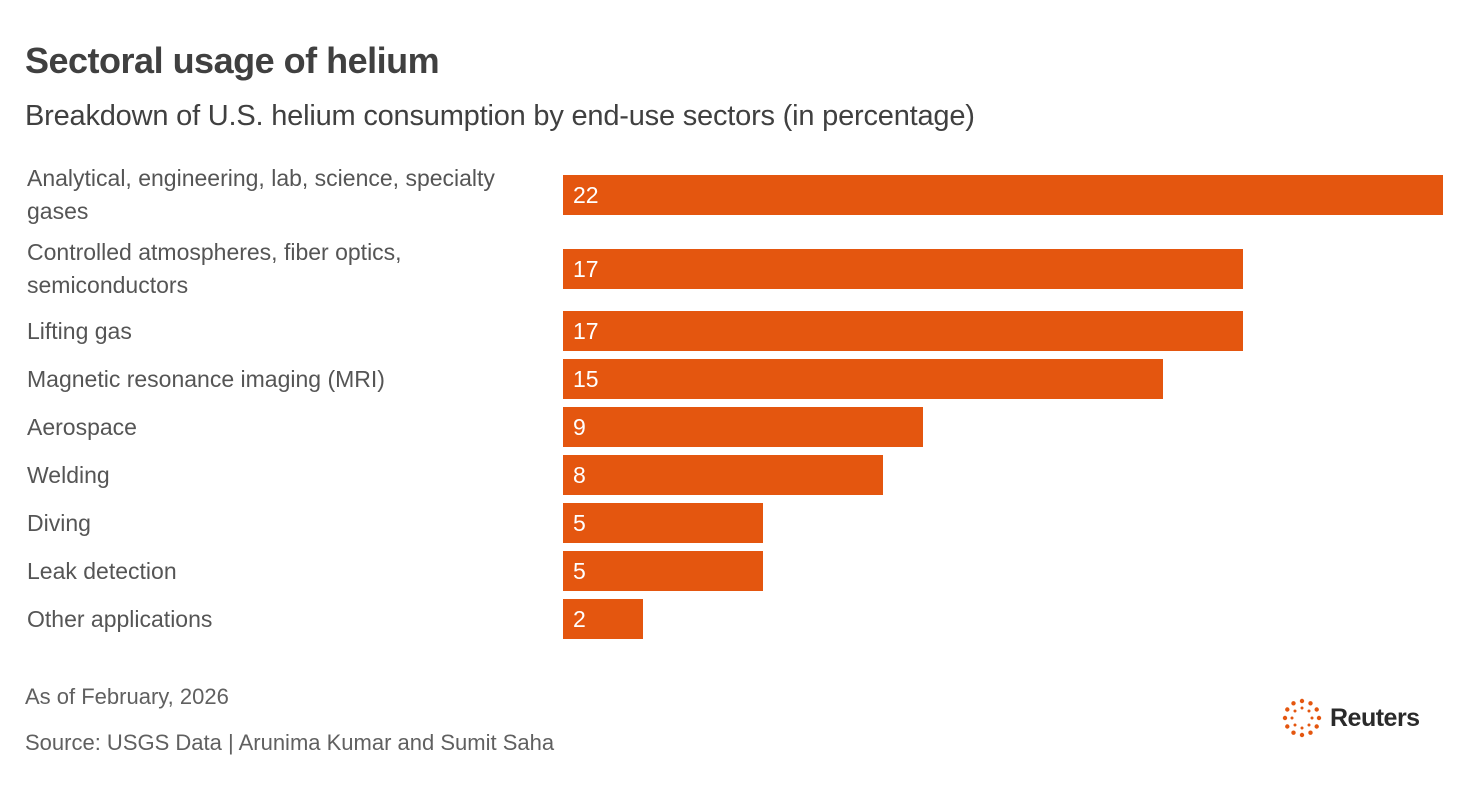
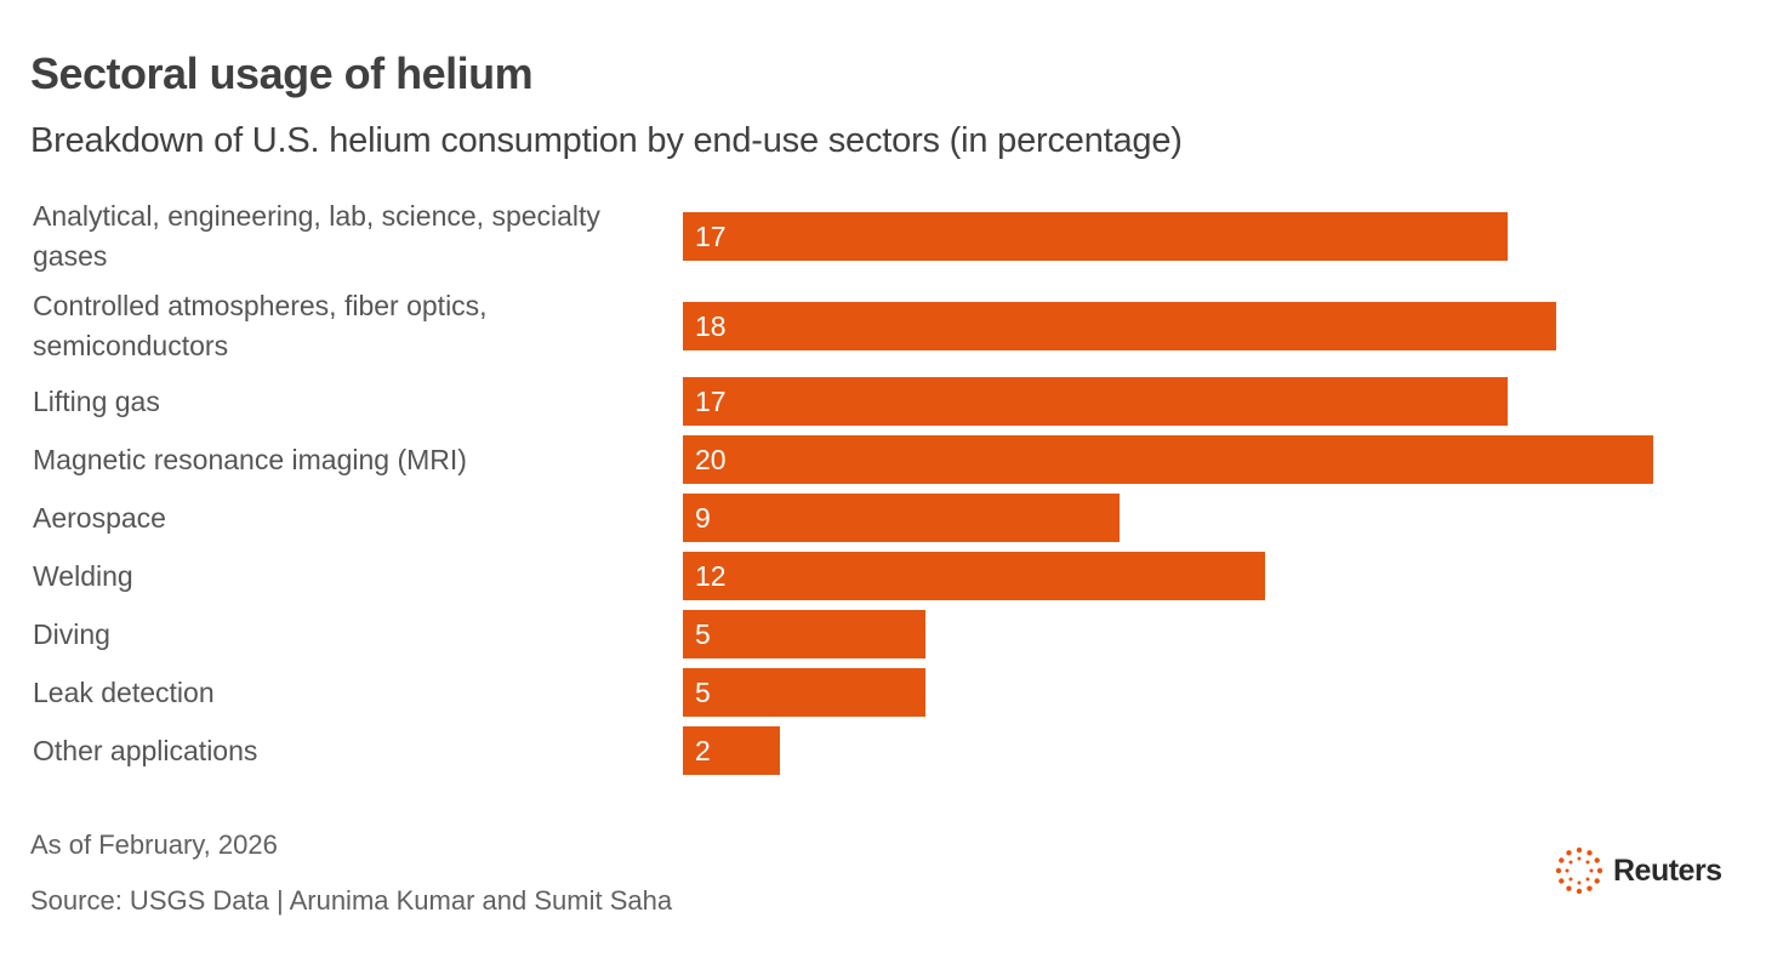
Analytical, engineering, lab, science, specialty gases: 22 -> 17
Controlled atmospheres, fiber optics, semiconductors: 17 -> 18
Magnetic resonance imaging (MRI): 15 -> 20
Welding: 8 -> 12
